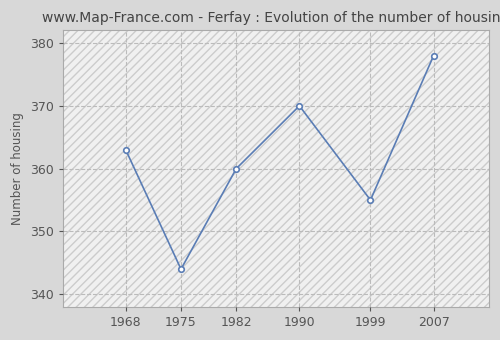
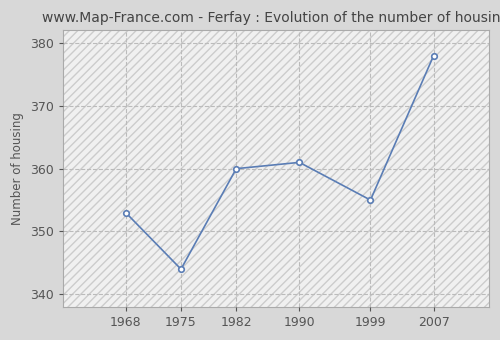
1968: 363 -> 353
1990: 370 -> 361
